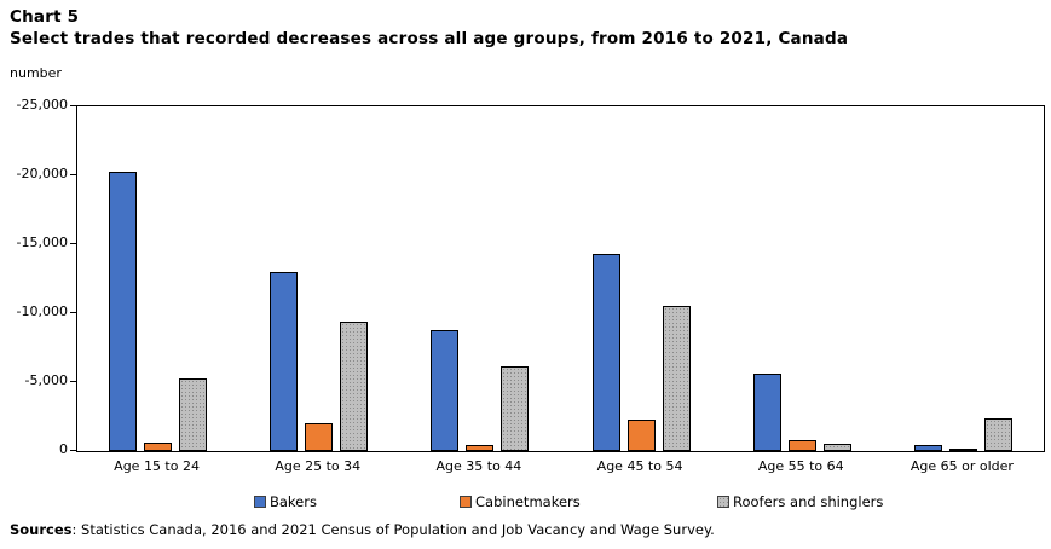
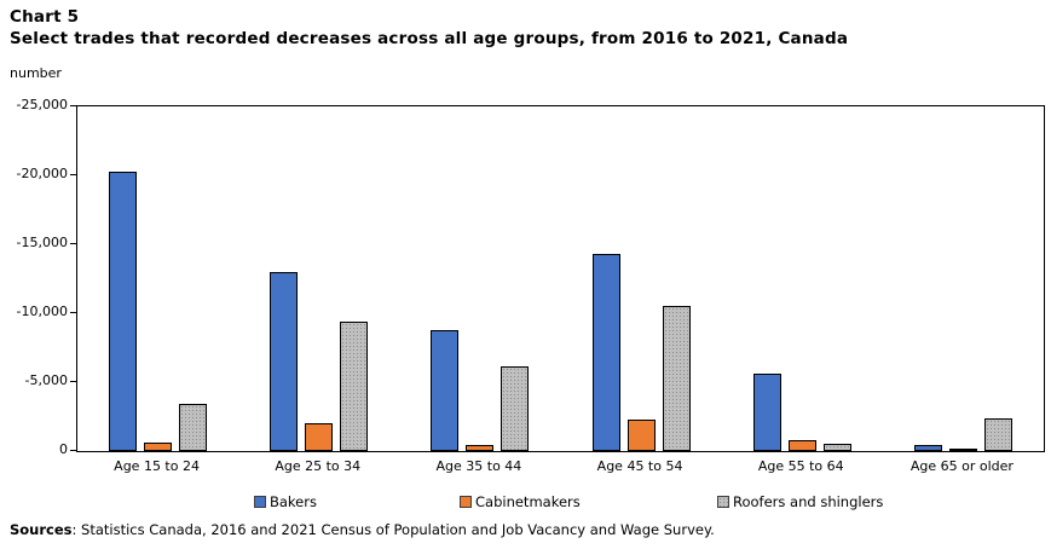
Roofers and shinglers/Age 15 to 24: -5300 -> -3400
